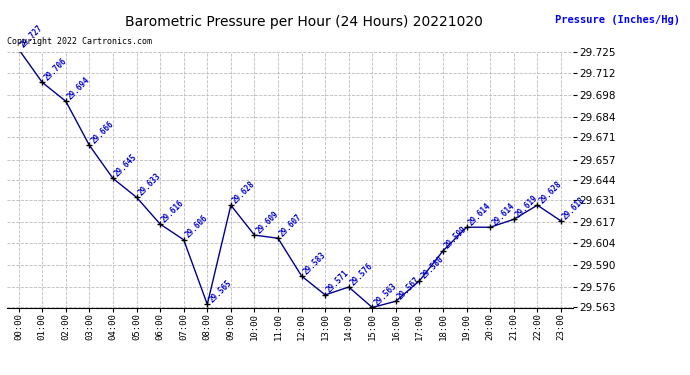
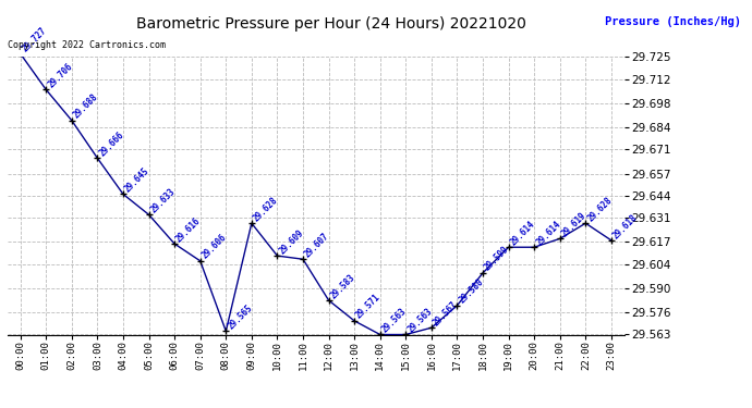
02:00: 29.694 -> 29.688
14:00: 29.576 -> 29.563
